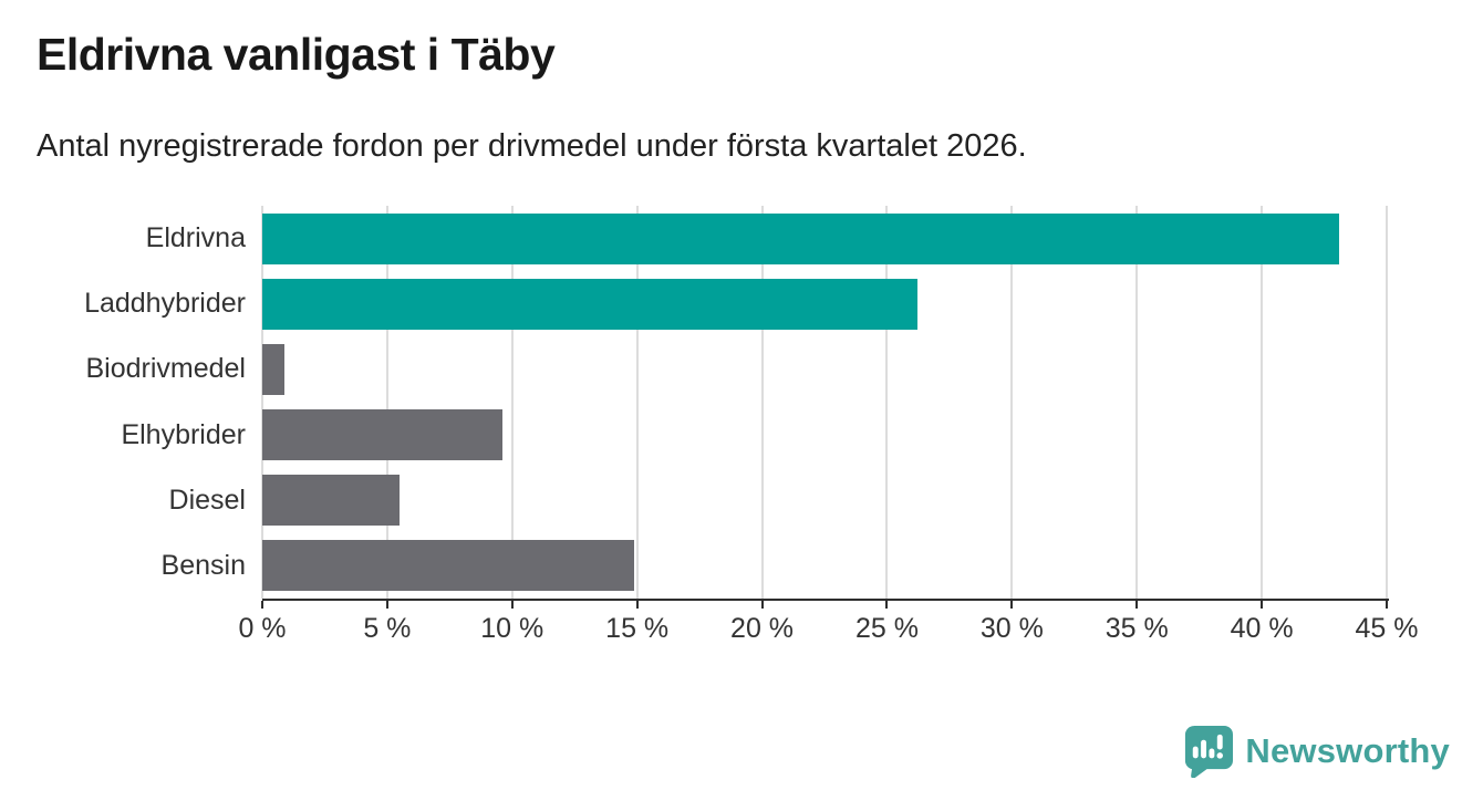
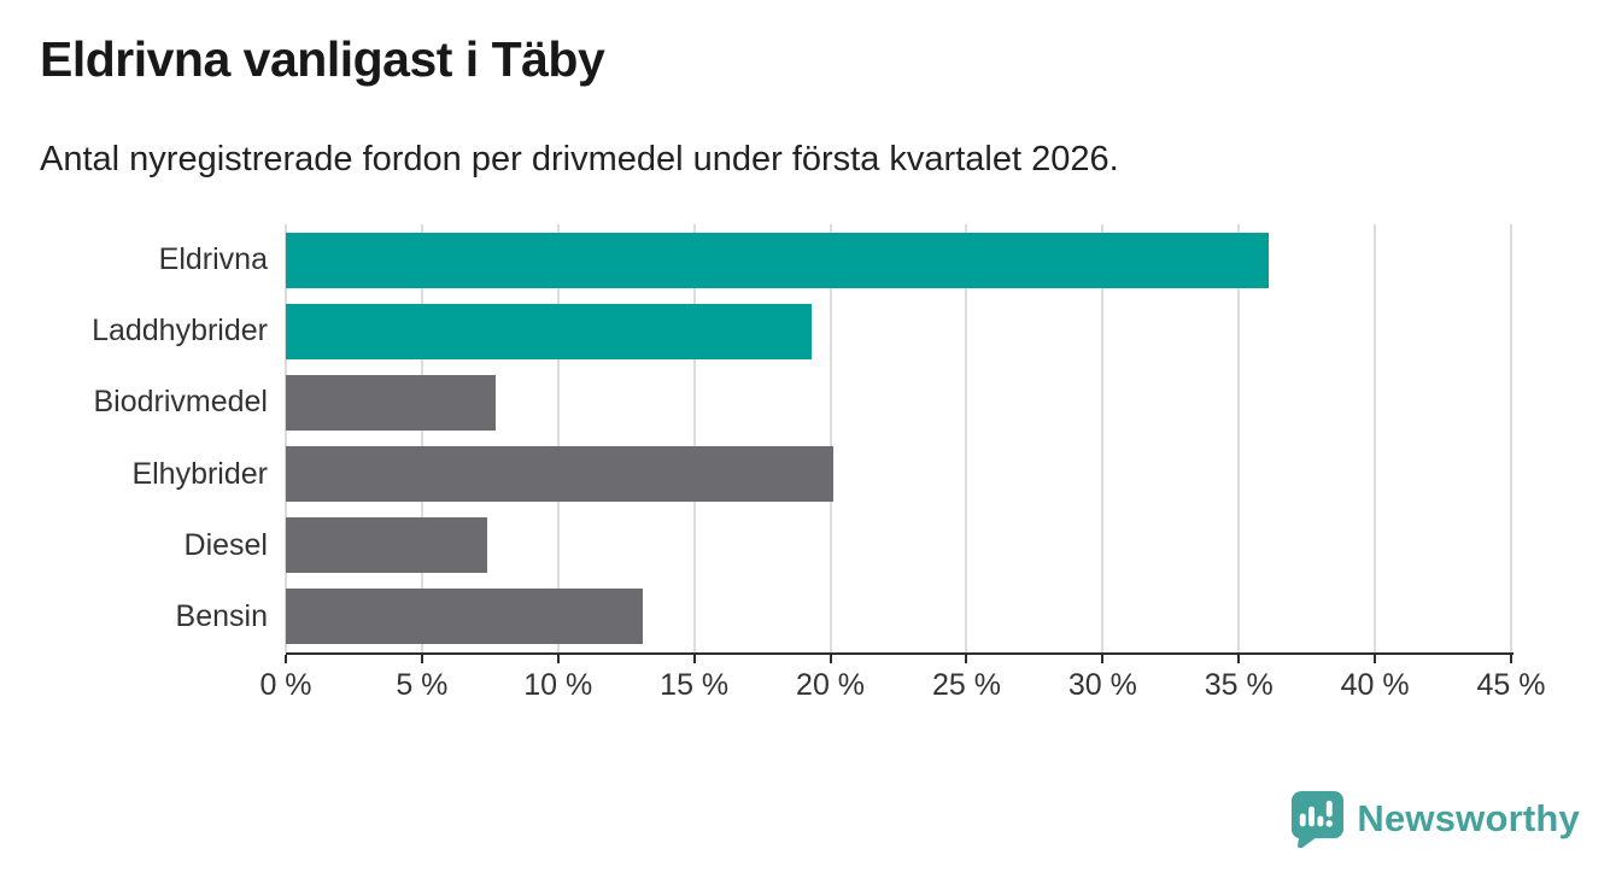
Eldrivna: 43.1% -> 36.1%
Laddhybrider: 26.2% -> 19.3%
Biodrivmedel: 0.9% -> 7.7%
Elhybrider: 9.6% -> 20.1%
Diesel: 5.5% -> 7.4%
Bensin: 14.9% -> 13.1%
